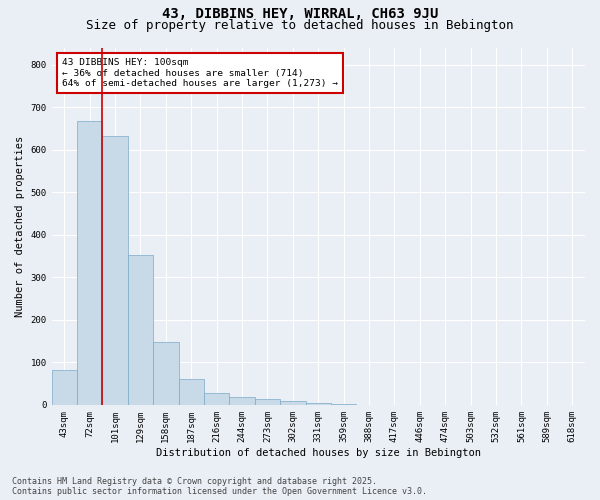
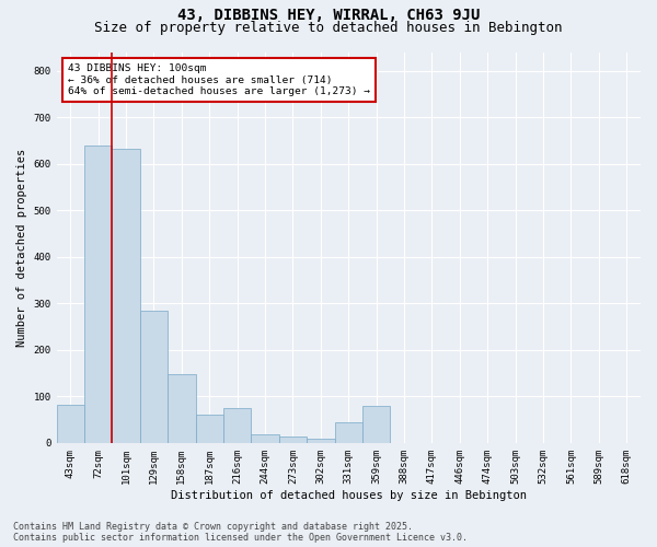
72sqm: 668 -> 640
129sqm: 352 -> 285
216sqm: 27 -> 75
331sqm: 4 -> 45
359sqm: 2 -> 80
